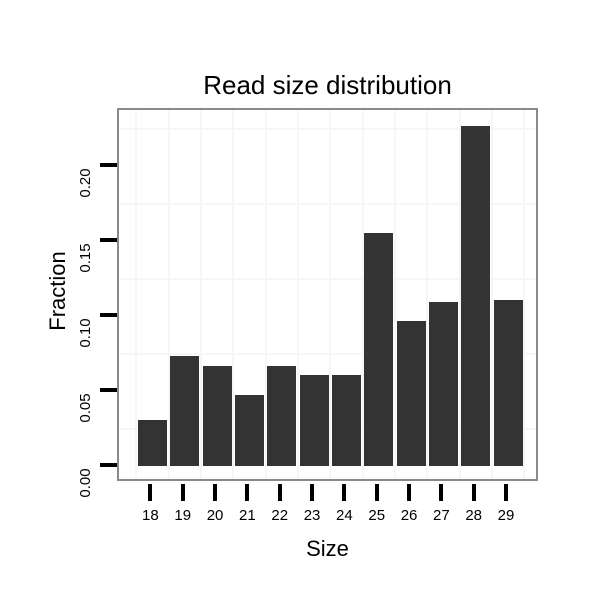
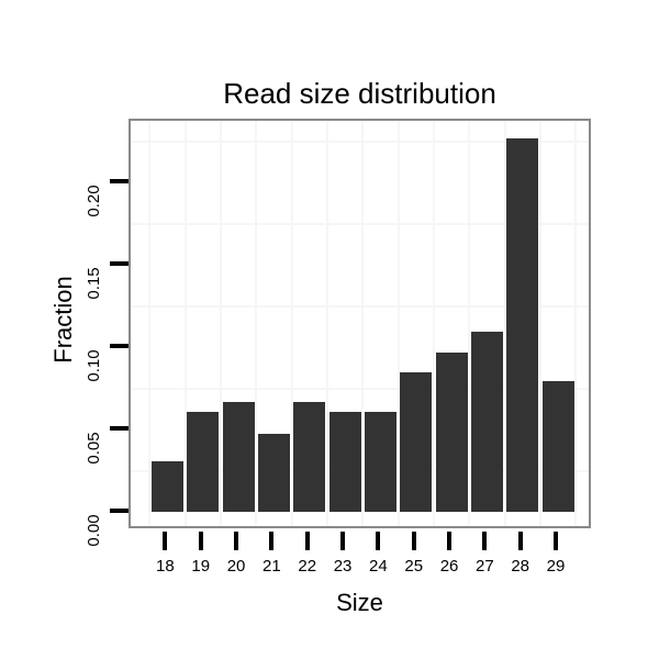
19: 0.074 -> 0.061
25: 0.156 -> 0.085
29: 0.111 -> 0.080
